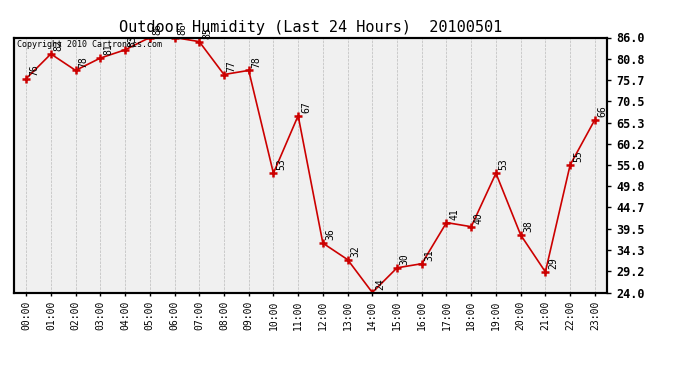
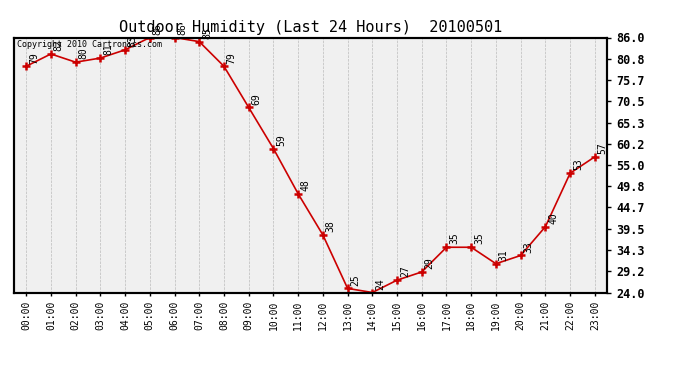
00:00: 76 -> 79
02:00: 78 -> 80
08:00: 77 -> 79
09:00: 78 -> 69
10:00: 53 -> 59
11:00: 67 -> 48
12:00: 36 -> 38
13:00: 32 -> 25
15:00: 30 -> 27
16:00: 31 -> 29
17:00: 41 -> 35
18:00: 40 -> 35
19:00: 53 -> 31
20:00: 38 -> 33
21:00: 29 -> 40
22:00: 55 -> 53
23:00: 66 -> 57
